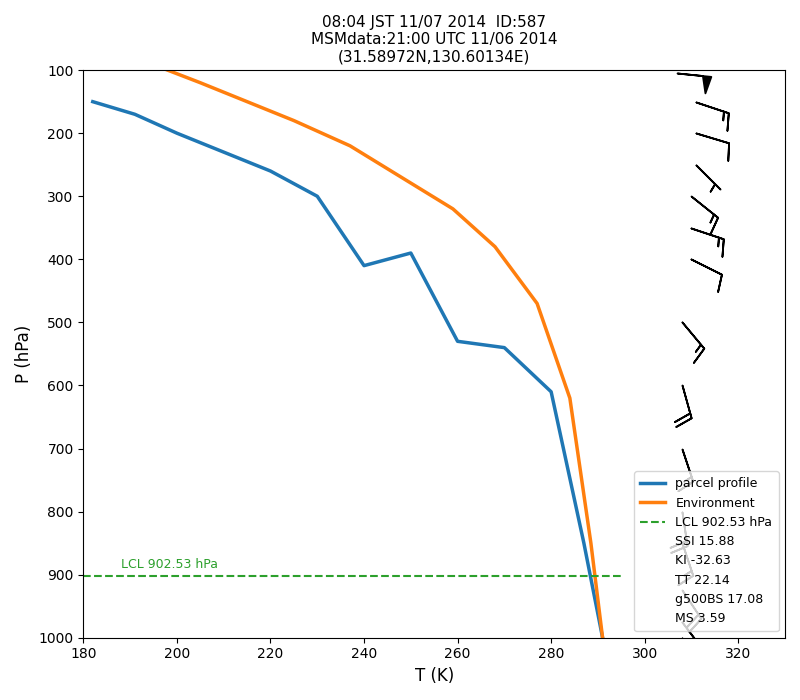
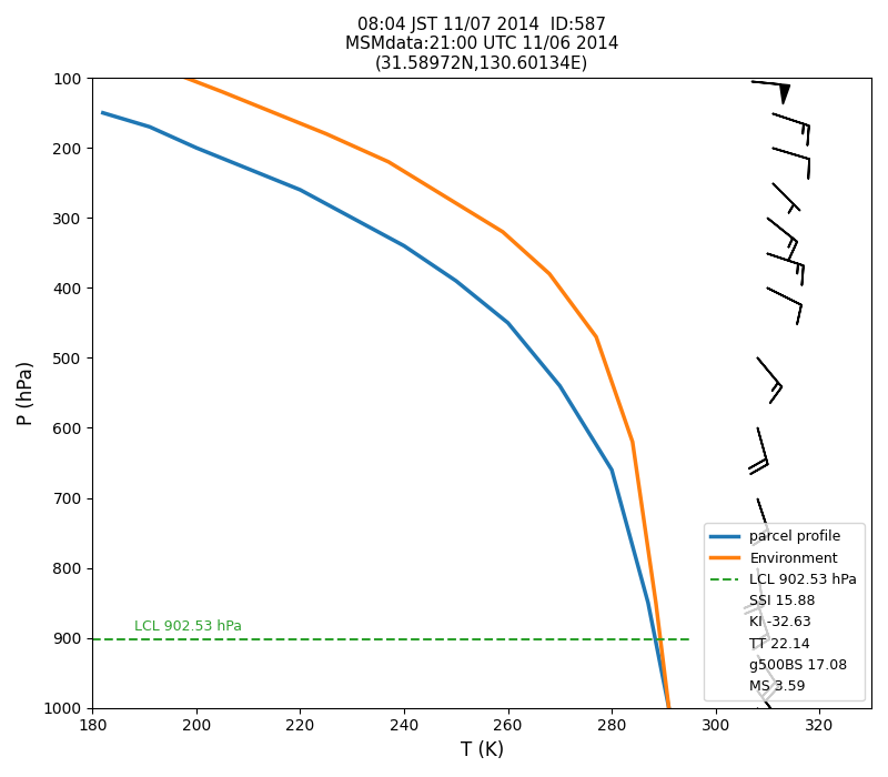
parcel profile/240: 410 -> 340
parcel profile/260: 530 -> 450
parcel profile/280: 610 -> 660
